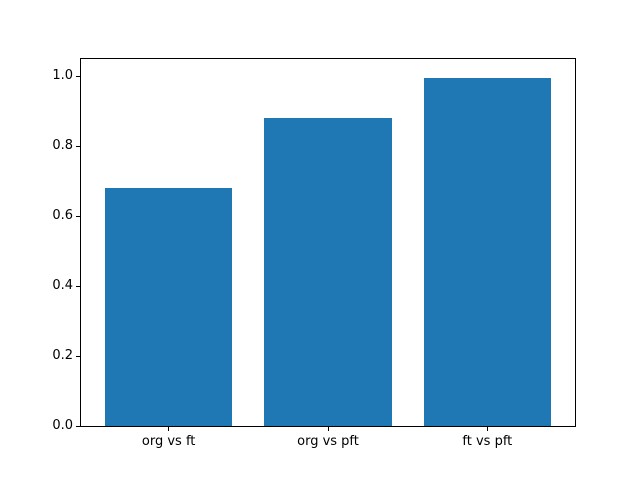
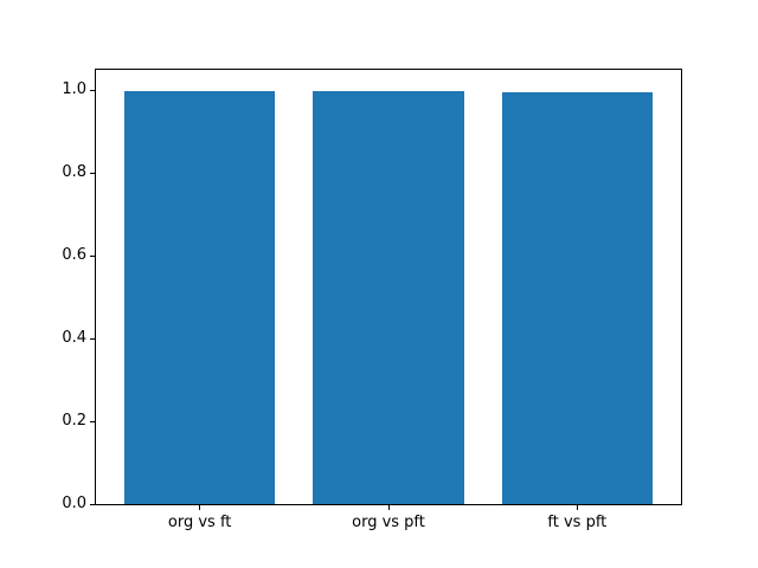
org vs ft: 0.68 -> 1.00
org vs pft: 0.88 -> 1.00
